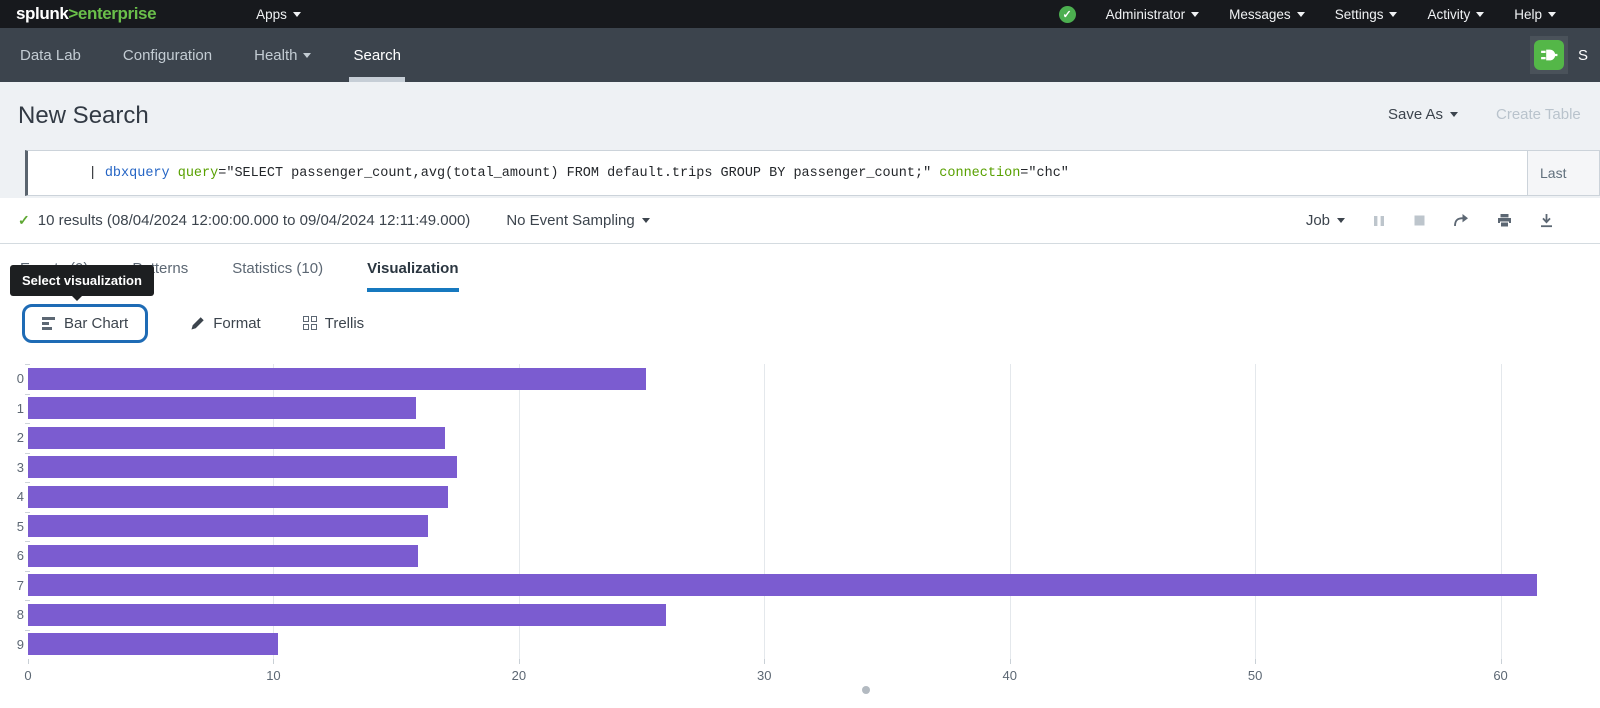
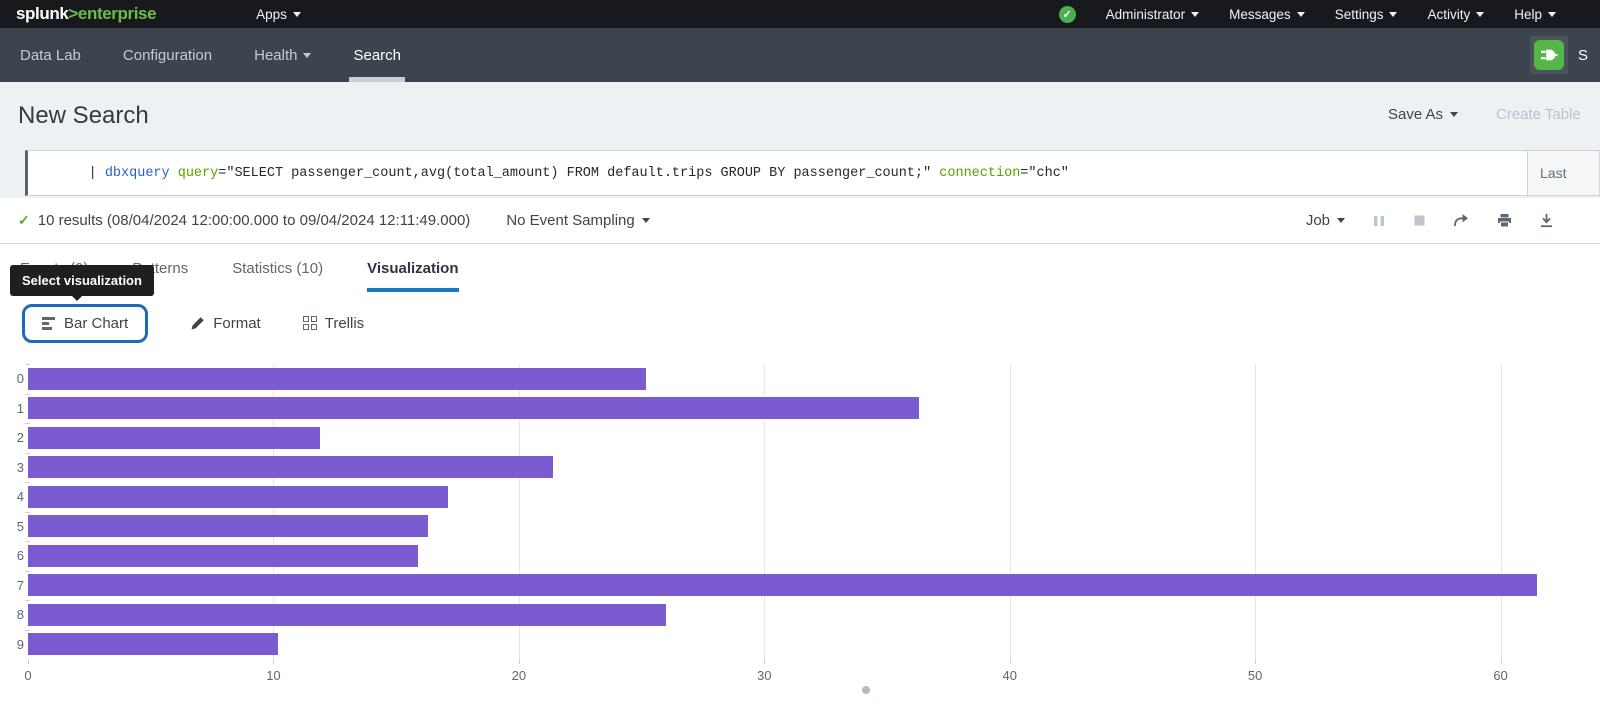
1: 15.8 -> 36.3
2: 17.0 -> 11.9
3: 17.5 -> 21.4
